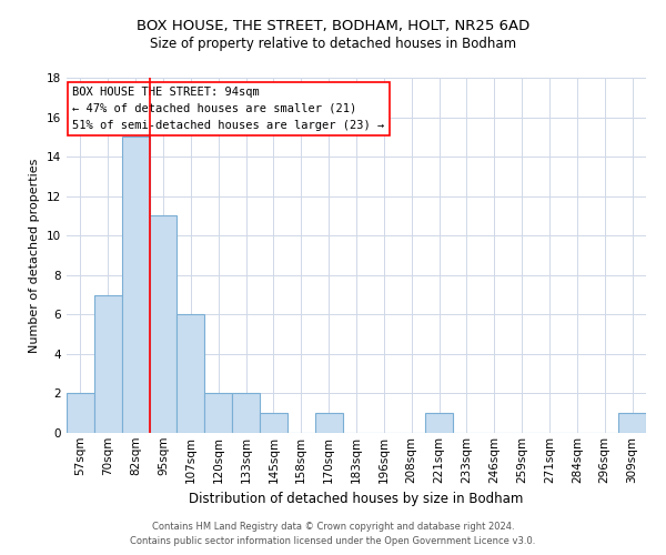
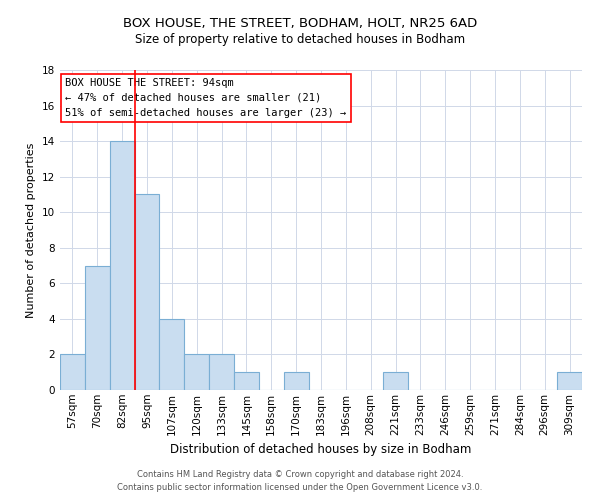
82sqm: 15 -> 14
107sqm: 6 -> 4
